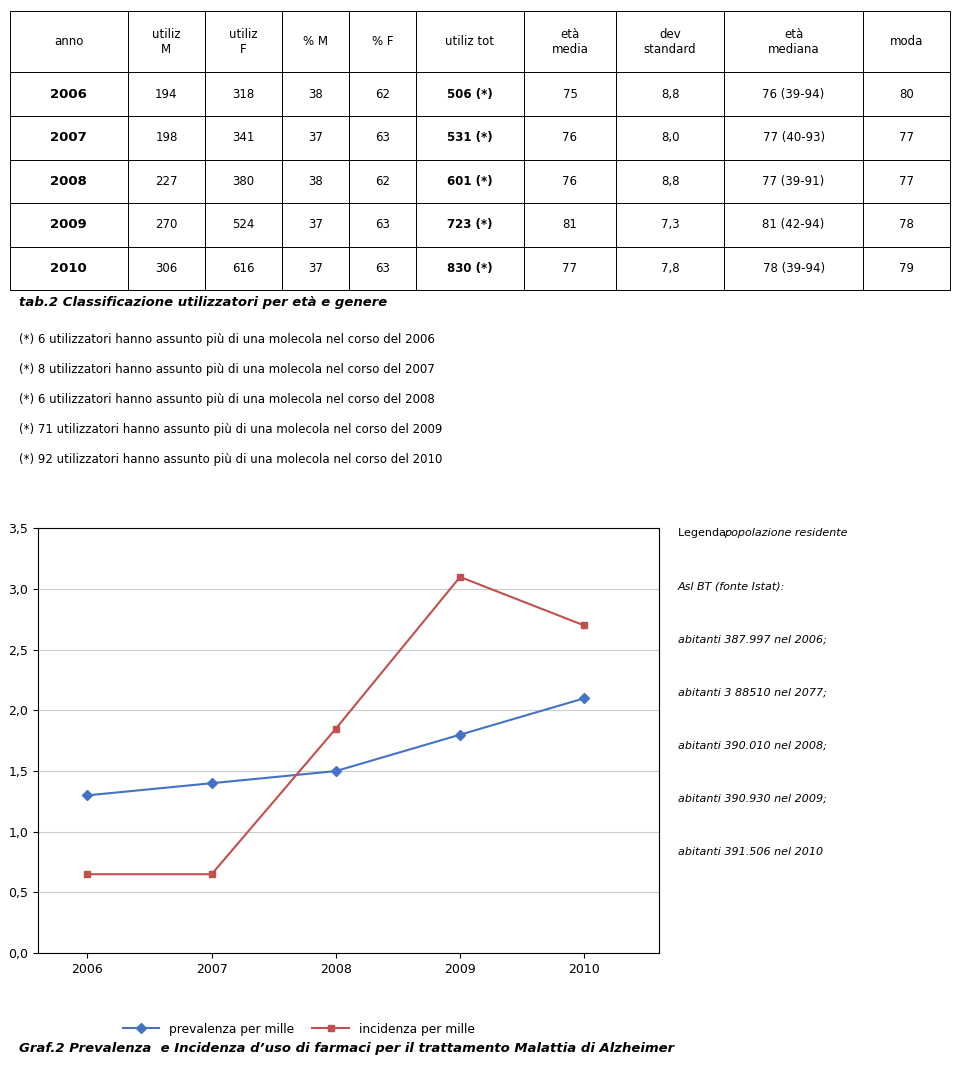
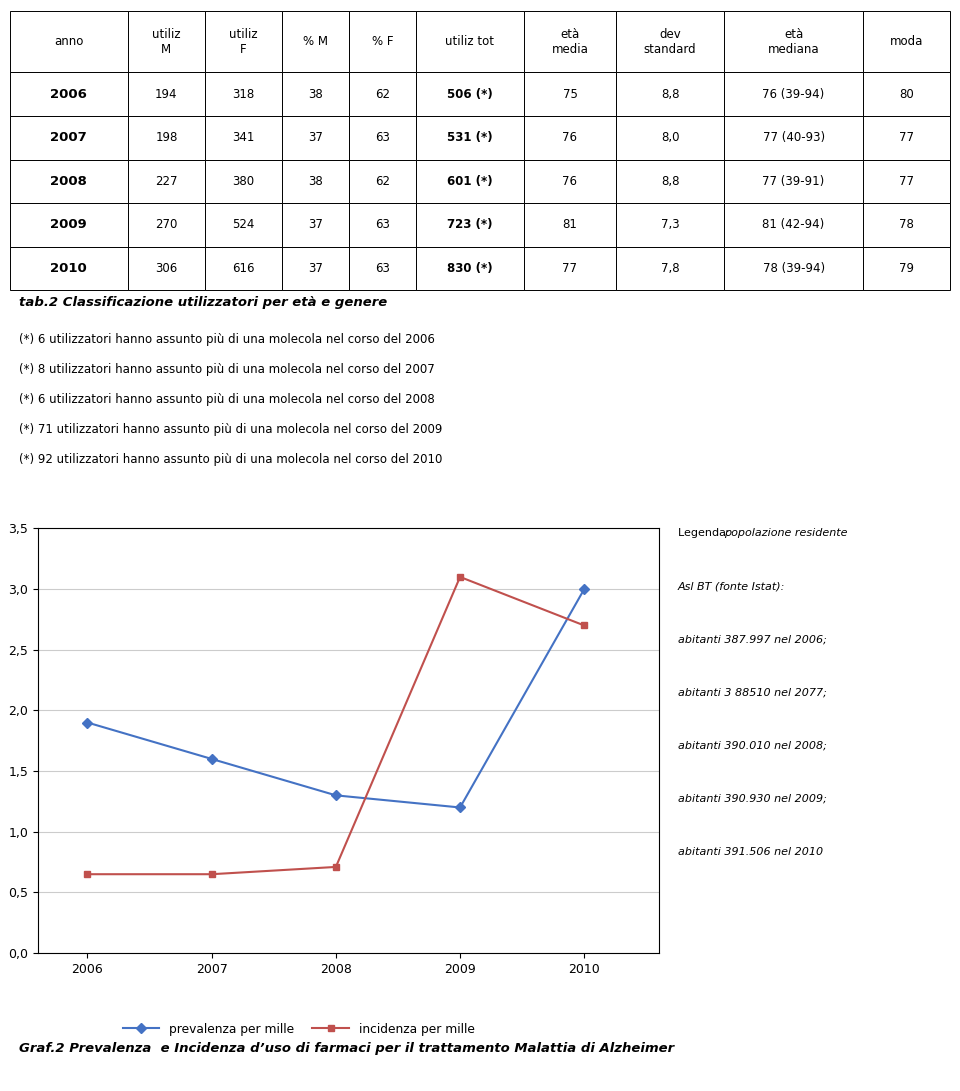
prevalenza per mille/2006: 1,3 -> 1,9
prevalenza per mille/2007: 1,4 -> 1,6
prevalenza per mille/2008: 1,5 -> 1,3
incidenza per mille/2008: 1,85 -> 0,71
prevalenza per mille/2009: 1,8 -> 1,2
prevalenza per mille/2010: 2,1 -> 3,0
